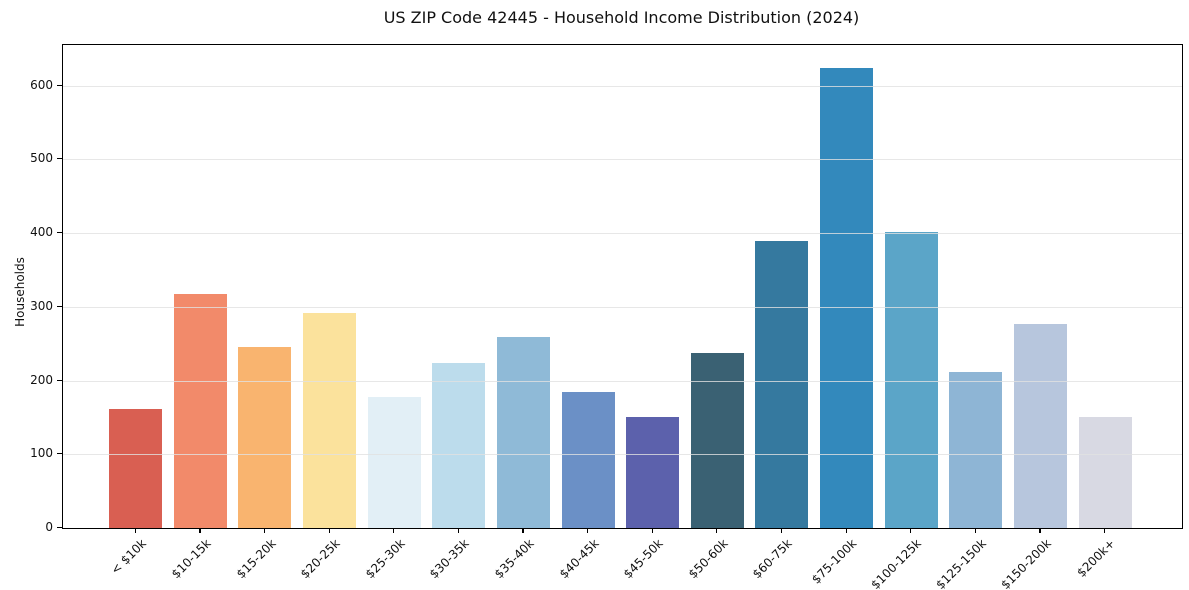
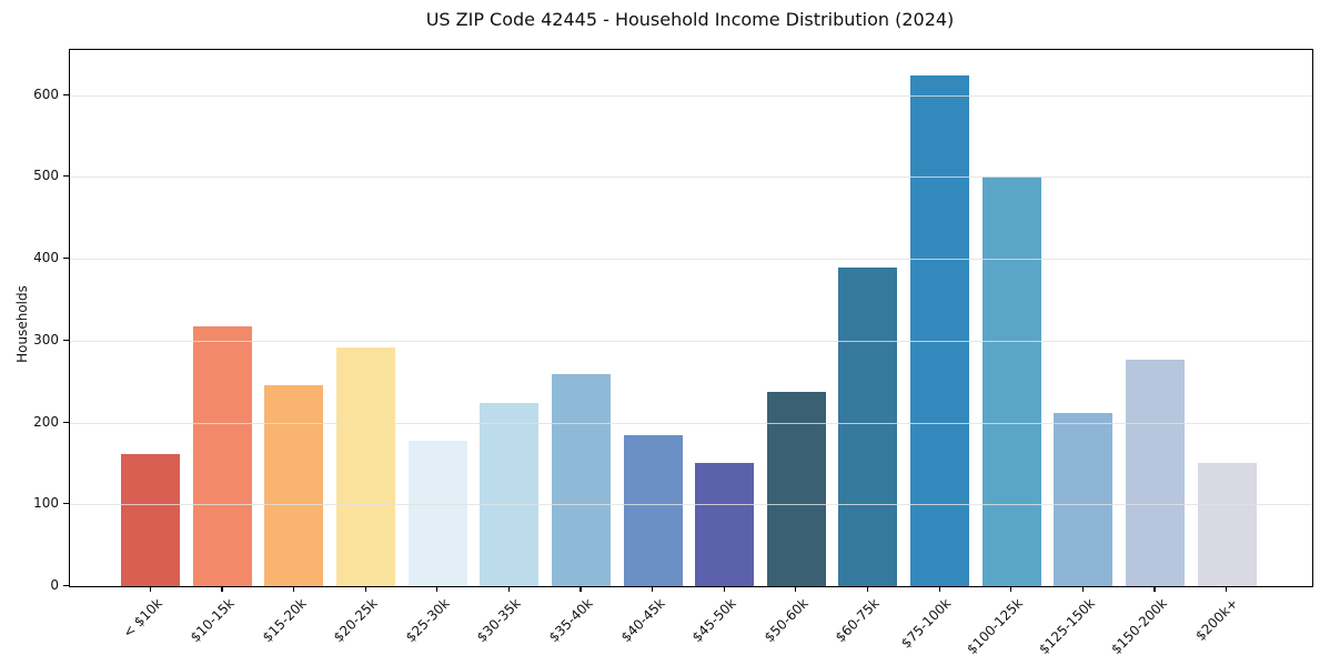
$100-125k: 400 -> 500
